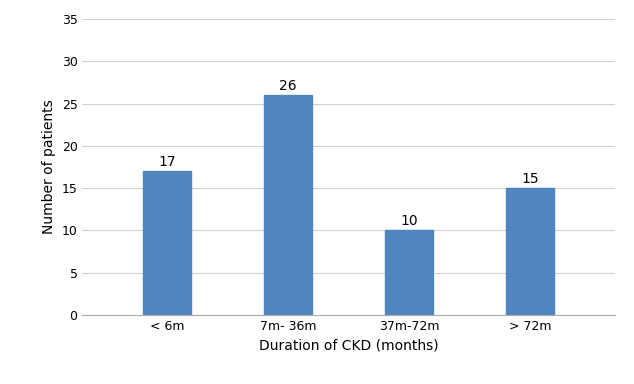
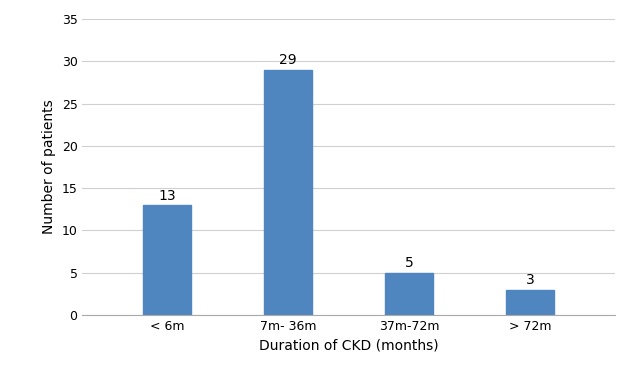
< 6m: 17 -> 13
7m- 36m: 26 -> 29
37m-72m: 10 -> 5
> 72m: 15 -> 3
